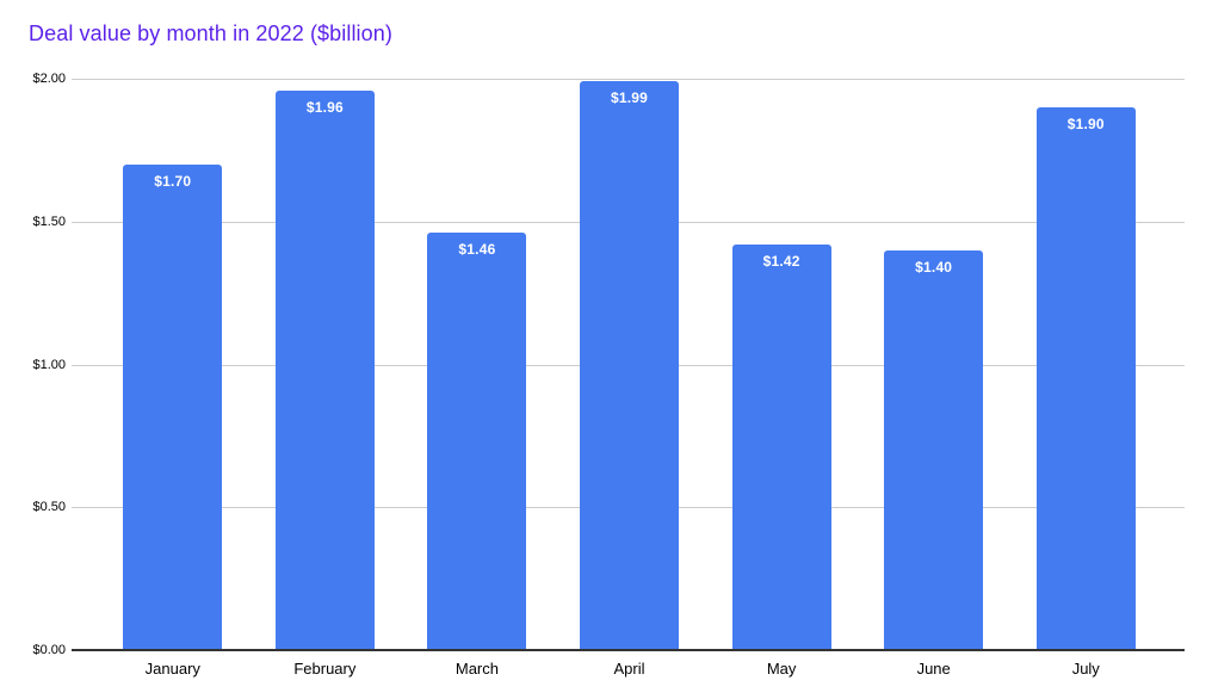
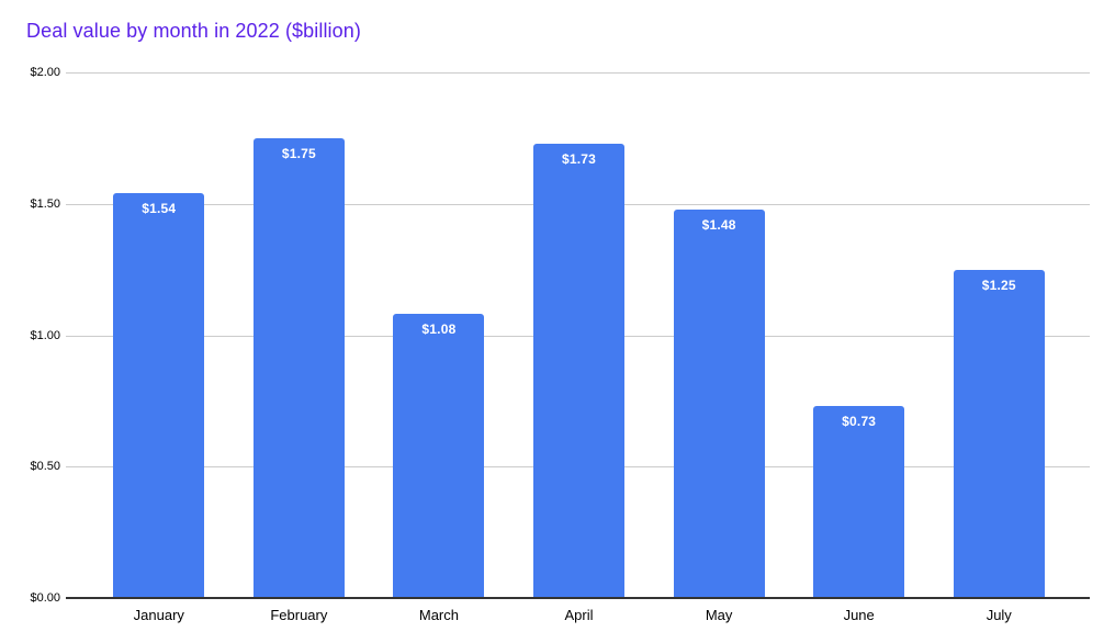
January: $1.70 -> $1.54
February: $1.96 -> $1.75
March: $1.46 -> $1.08
April: $1.99 -> $1.73
May: $1.42 -> $1.48
June: $1.40 -> $0.73
July: $1.90 -> $1.25
